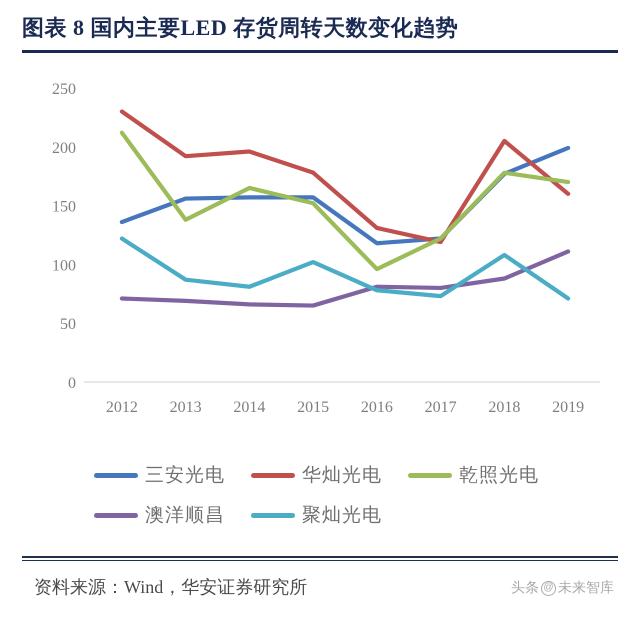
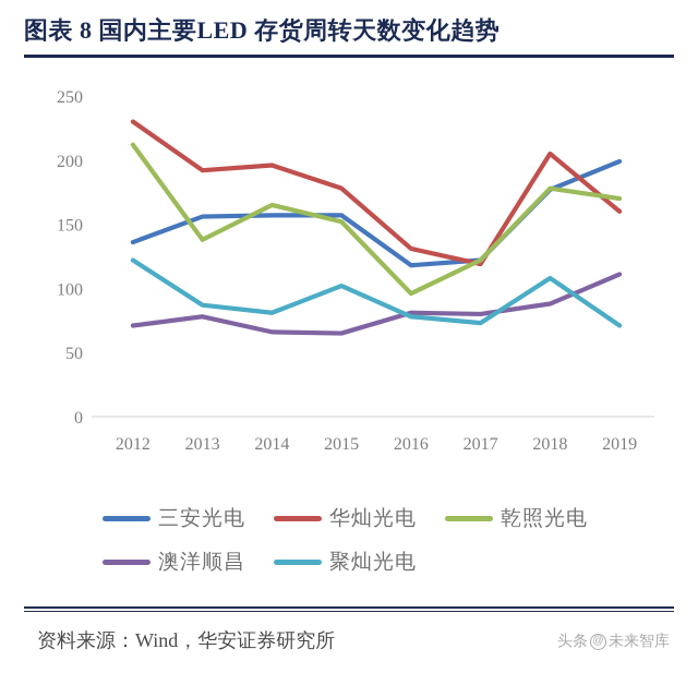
澳洋顺昌/2013: 69 -> 78
